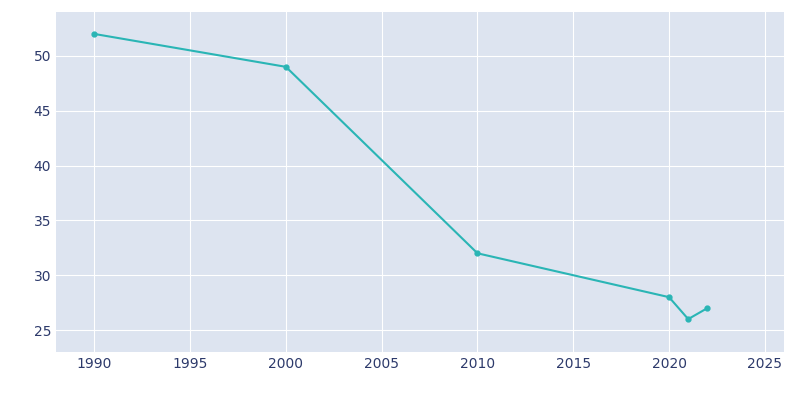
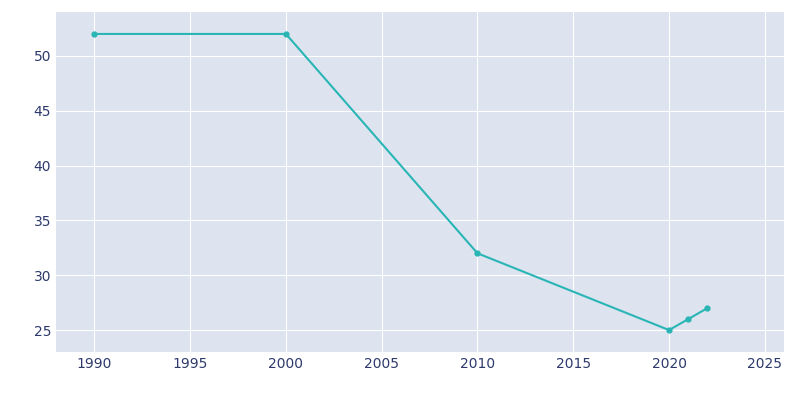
2000: 49 -> 52
2020: 28 -> 25
